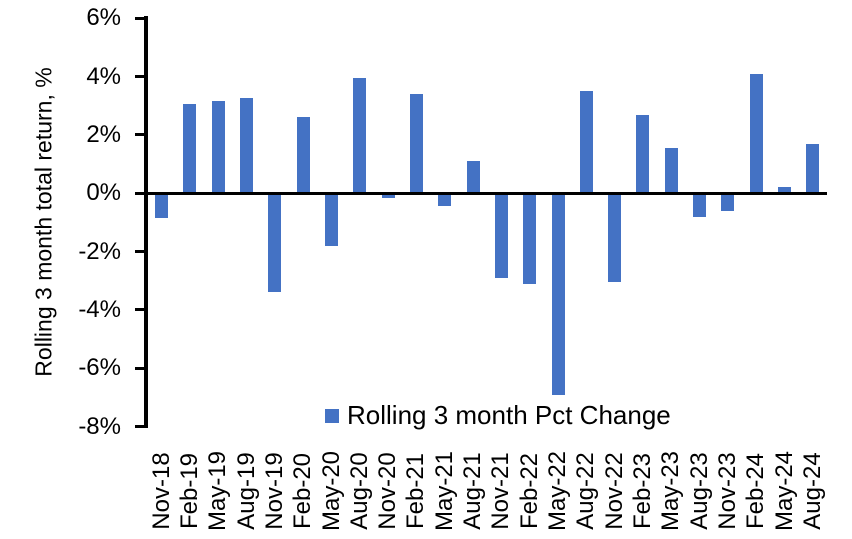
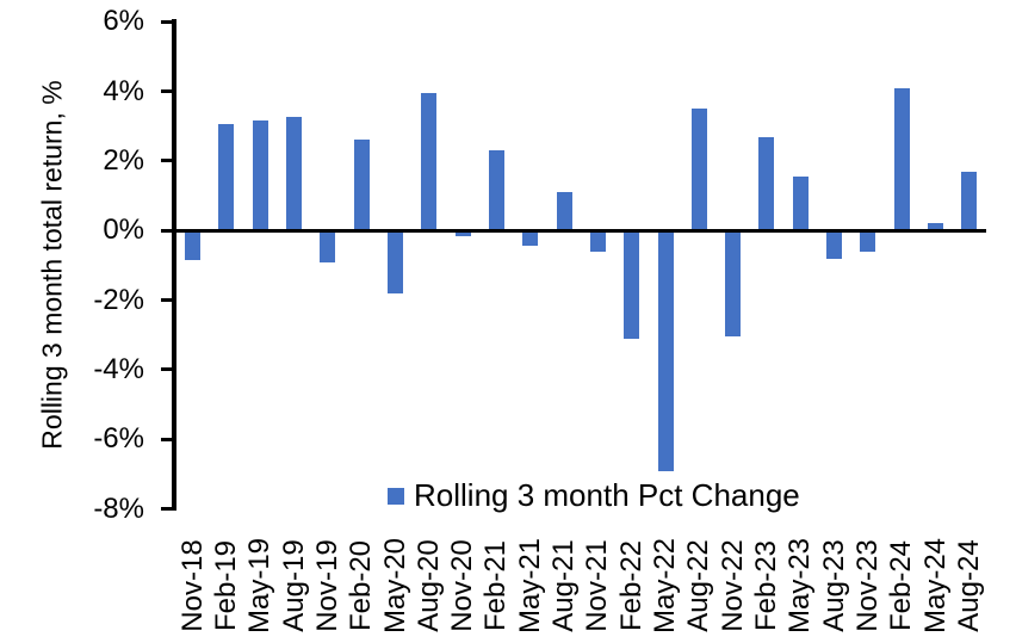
Nov-19: -3.4% -> -0.9%
Feb-21: 3.4% -> 2.3%
Nov-21: -2.9% -> -0.6%
